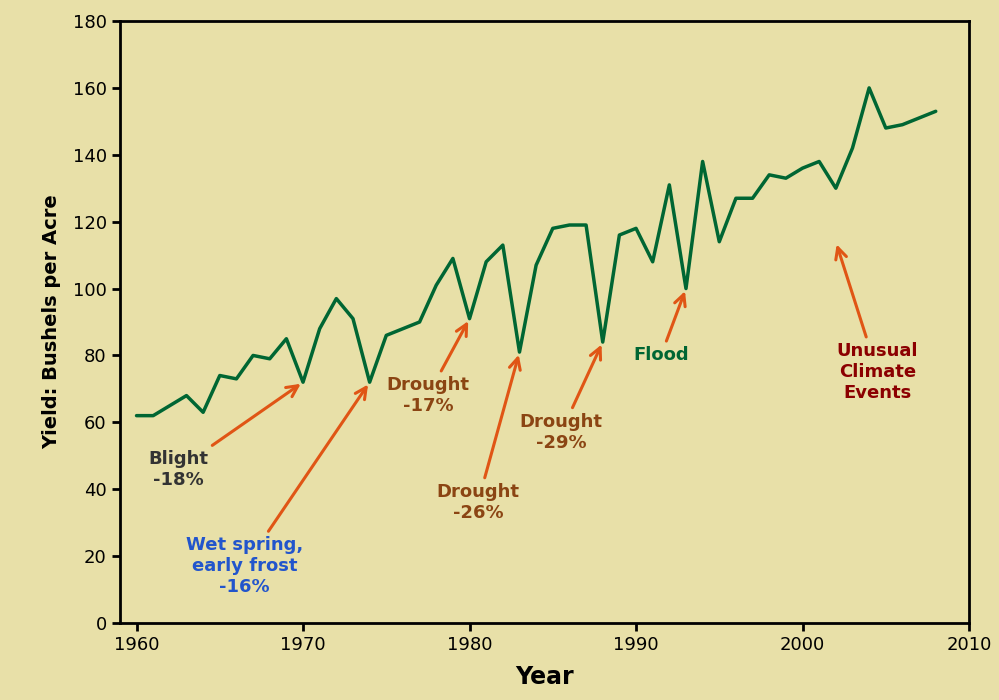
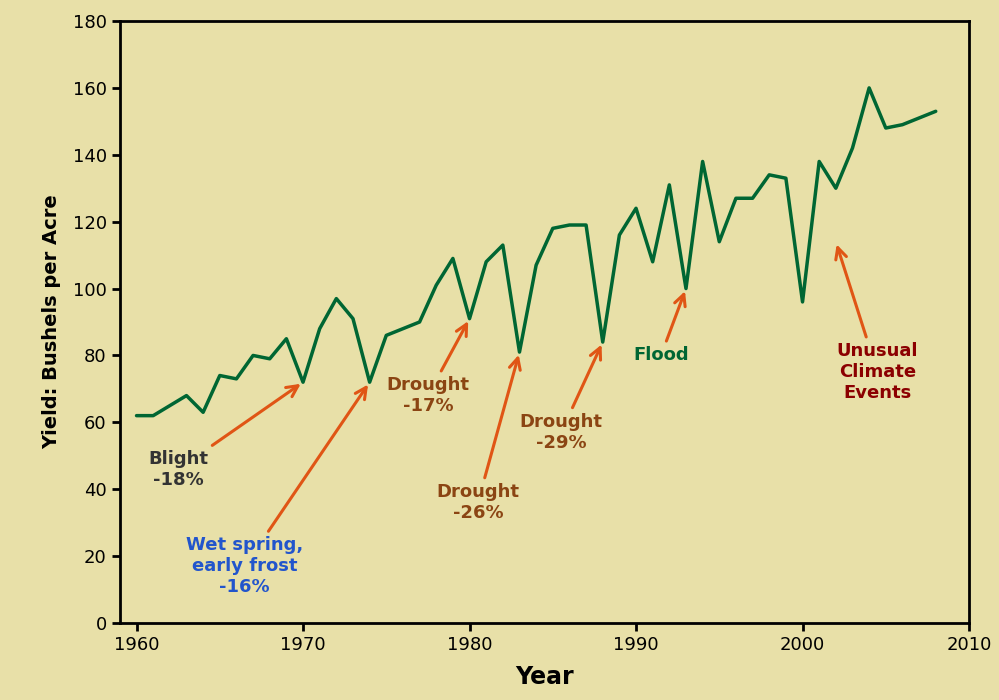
1990: 118 -> 124
2000: 136 -> 96
